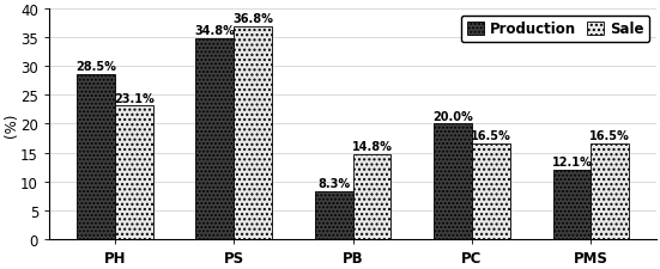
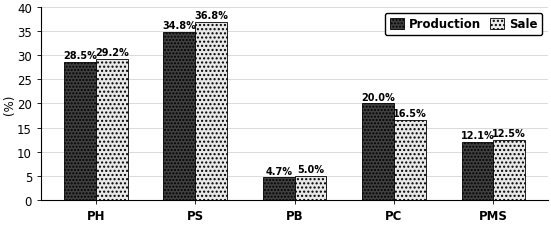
Sale/PH: 23.1% -> 29.2%
Production/PB: 8.3% -> 4.7%
Sale/PB: 14.8% -> 5.0%
Sale/PMS: 16.5% -> 12.5%
